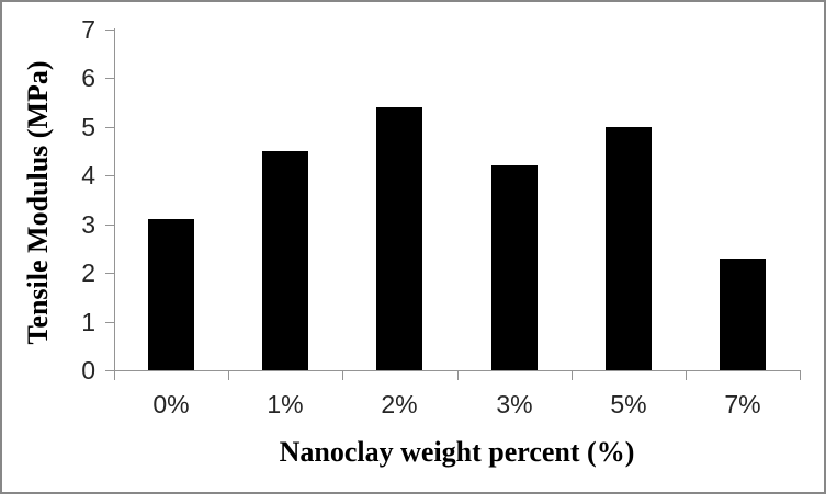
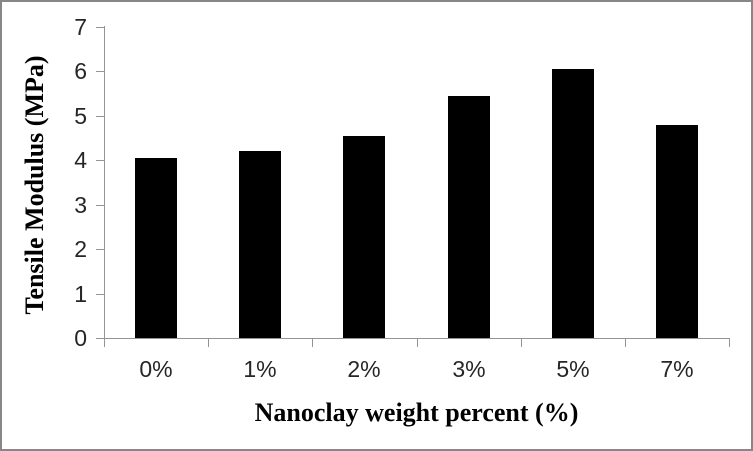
0%: 3.1 -> 4.0
1%: 4.5 -> 4.2
2%: 5.4 -> 4.5
3%: 4.2 -> 5.5
5%: 5.0 -> 6.0
7%: 2.3 -> 4.8
